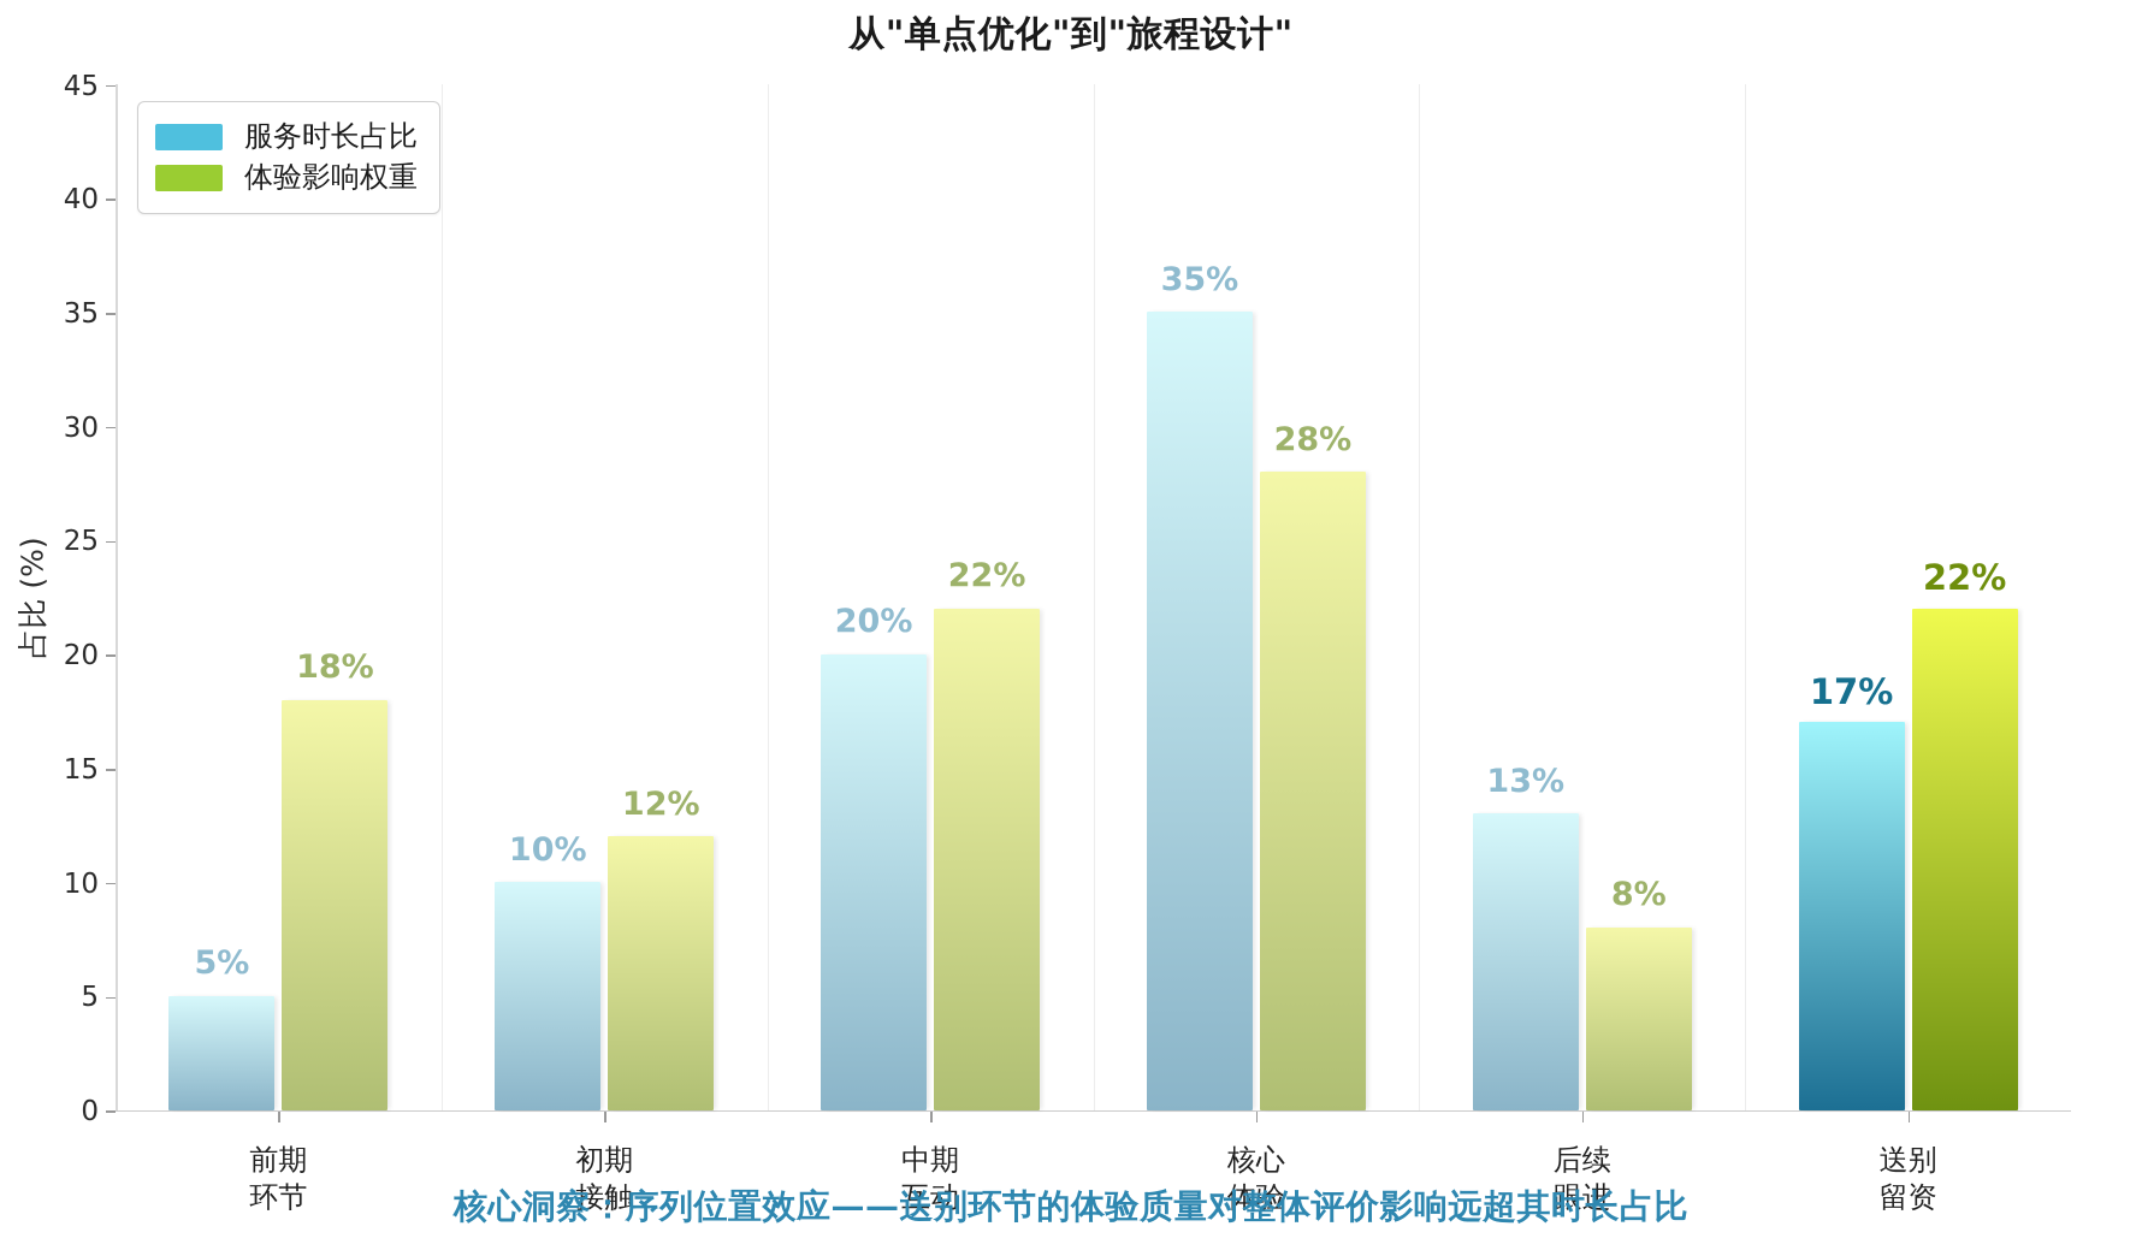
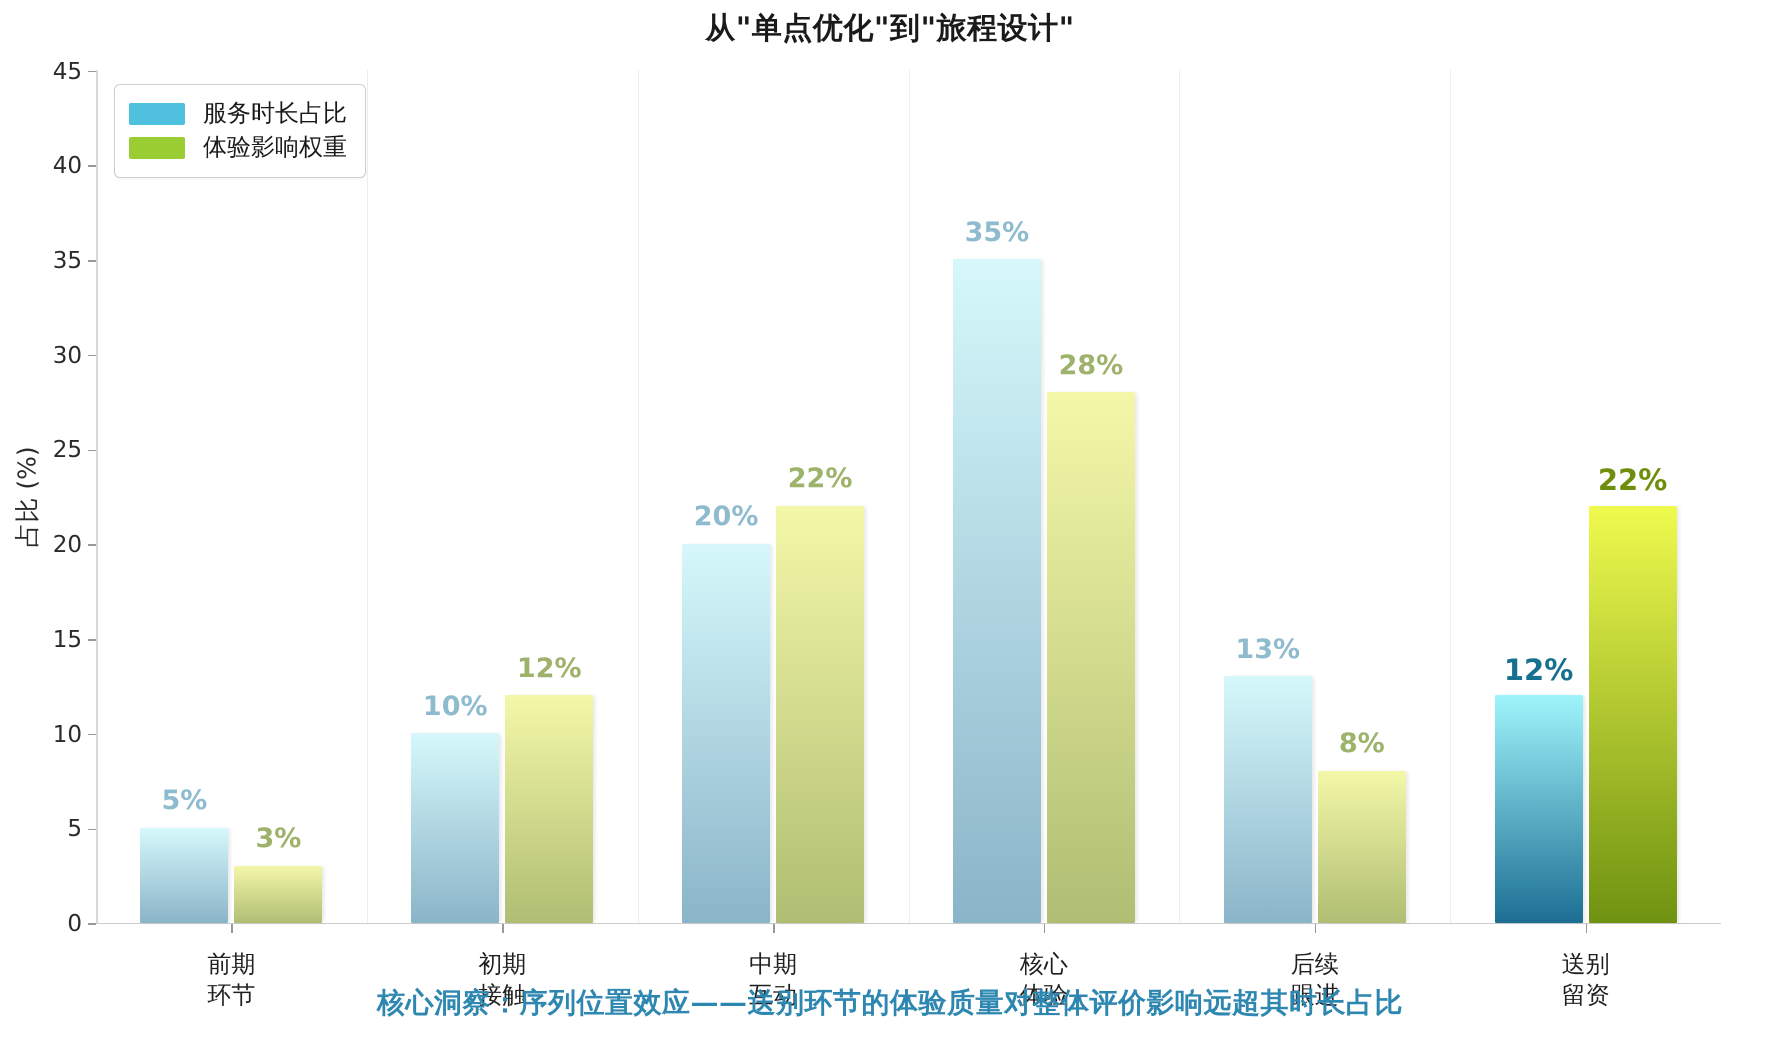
体验影响权重/前期 环节: 18% -> 3%
服务时长占比/送别 留资: 17% -> 12%
